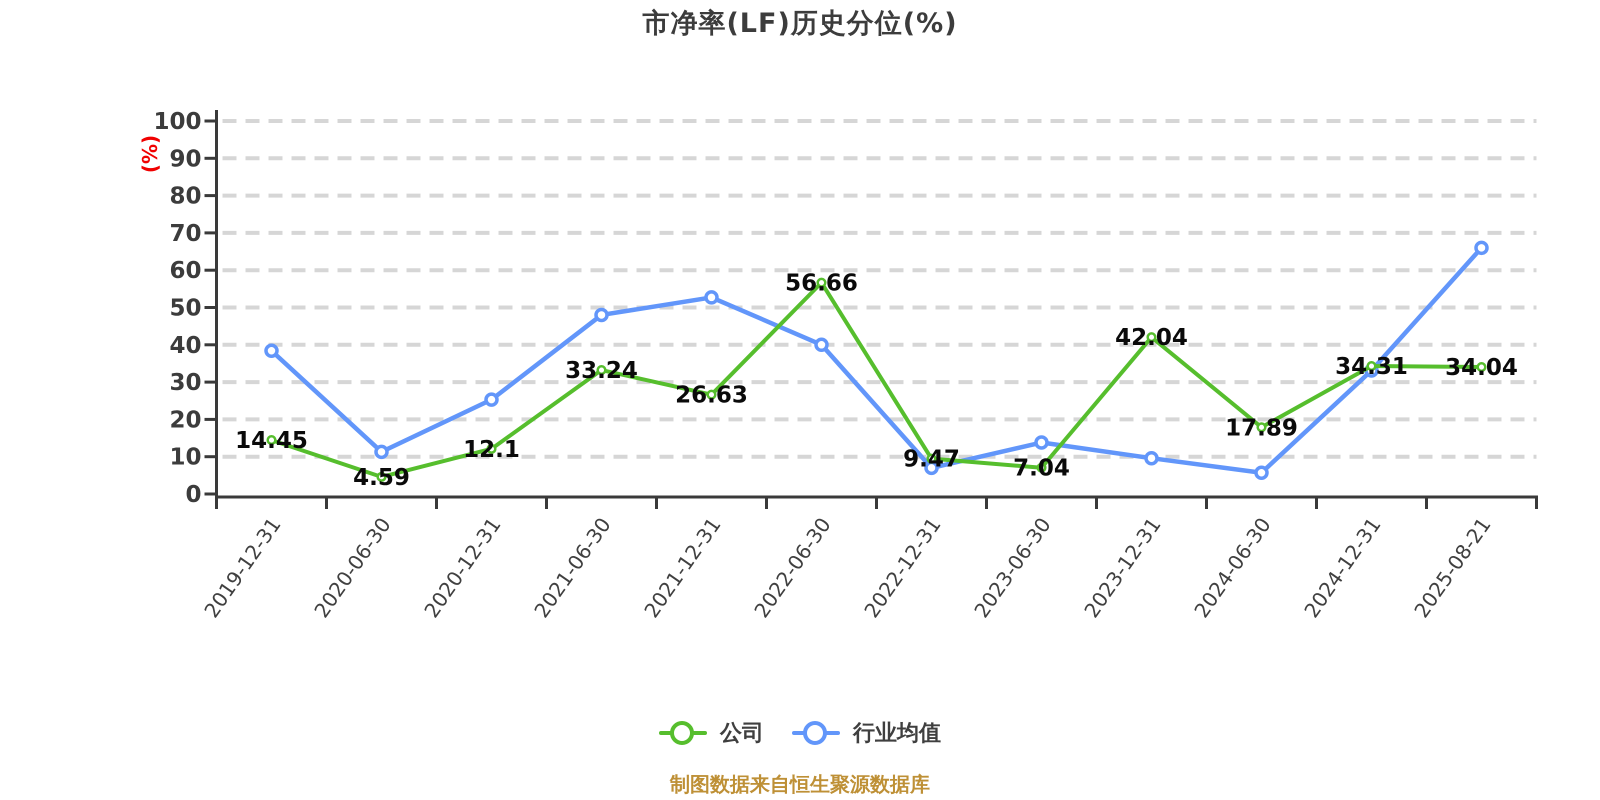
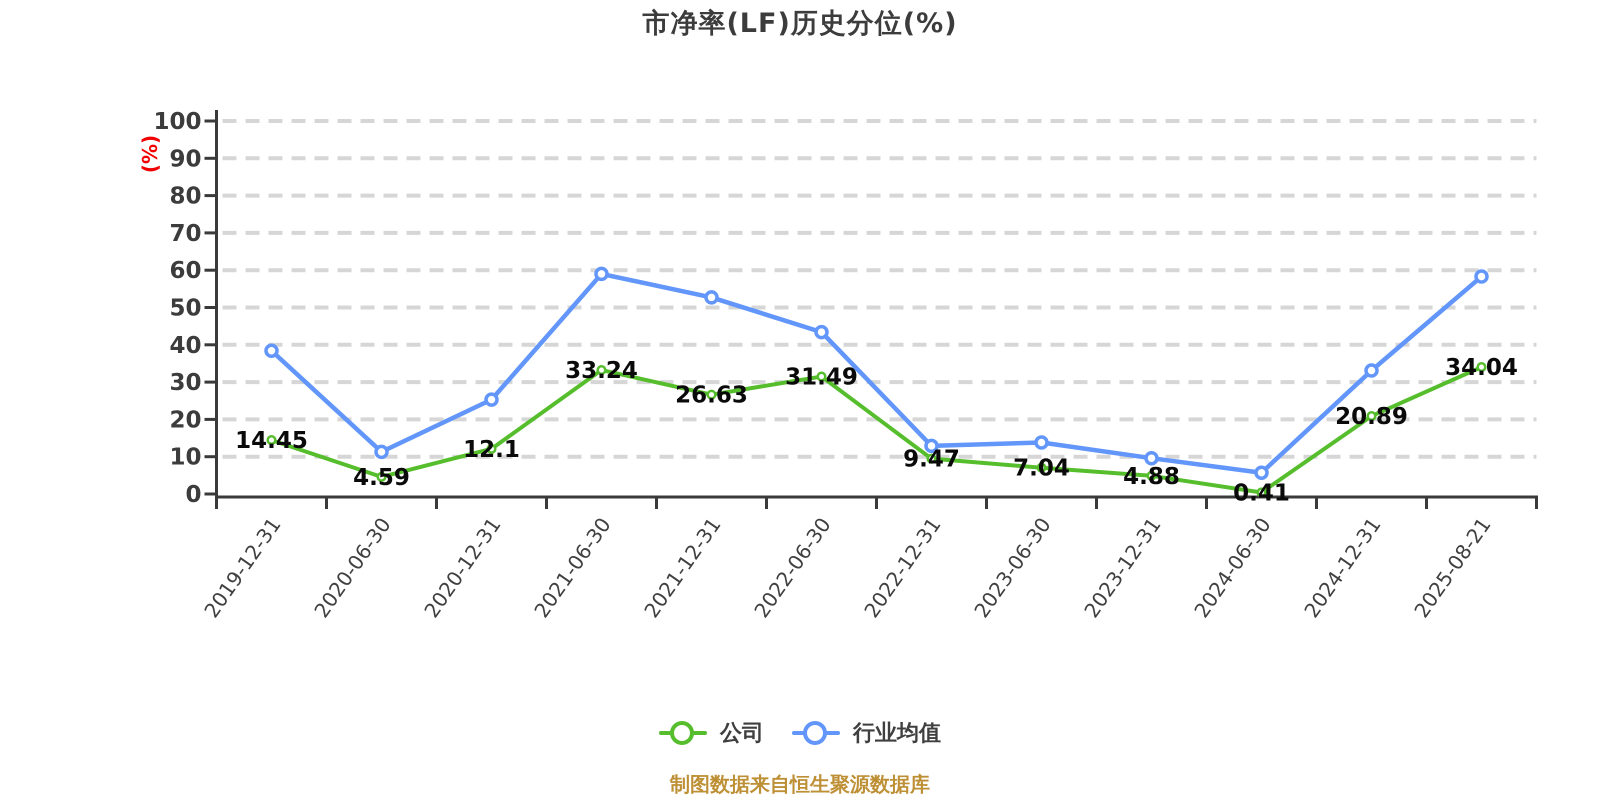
行业均值/2021-06-30: 48 -> 59
公司/2022-06-30: 56.66 -> 31.49
行业均值/2022-06-30: 40 -> 43
行业均值/2022-12-31: 7 -> 13
公司/2023-12-31: 42.04 -> 4.88
公司/2024-06-30: 17.89 -> 0.41
公司/2024-12-31: 34.31 -> 20.89
行业均值/2025-08-21: 66 -> 58
